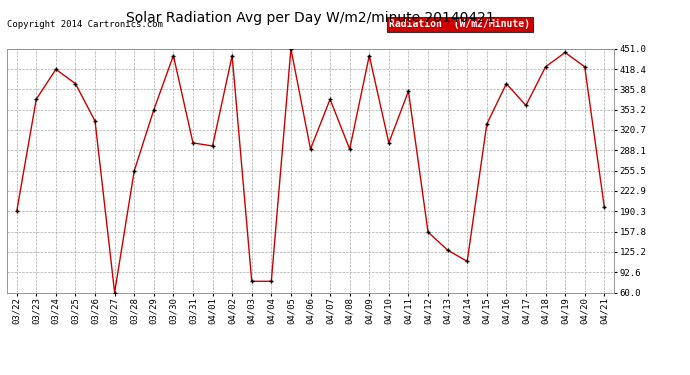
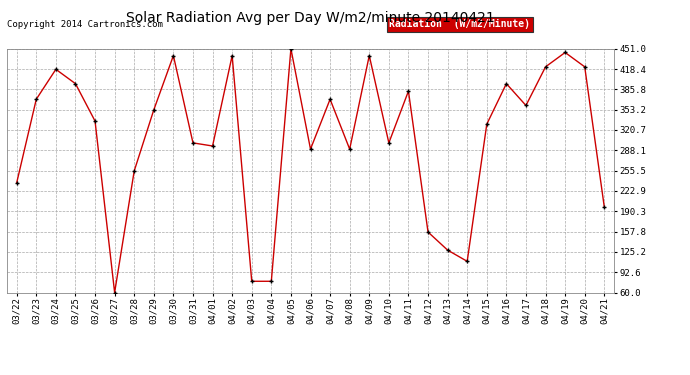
03/22: 190 -> 236
